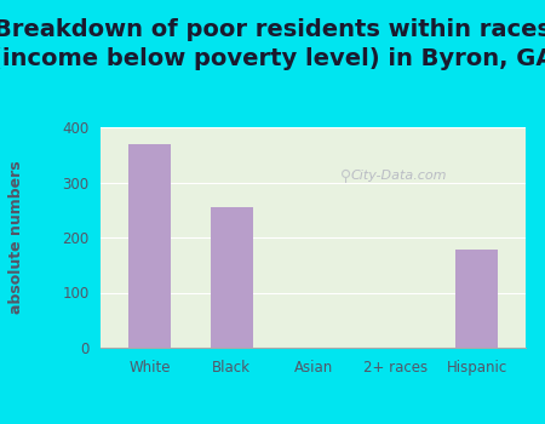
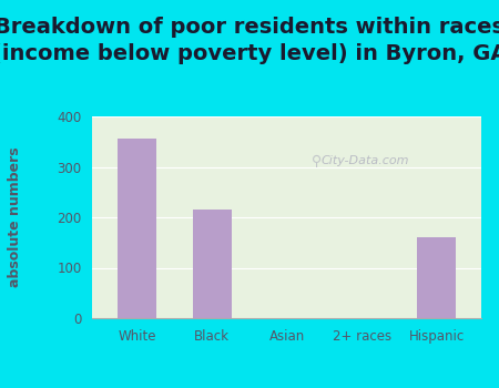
White: 370 -> 355
Black: 255 -> 215
Hispanic: 178 -> 160
